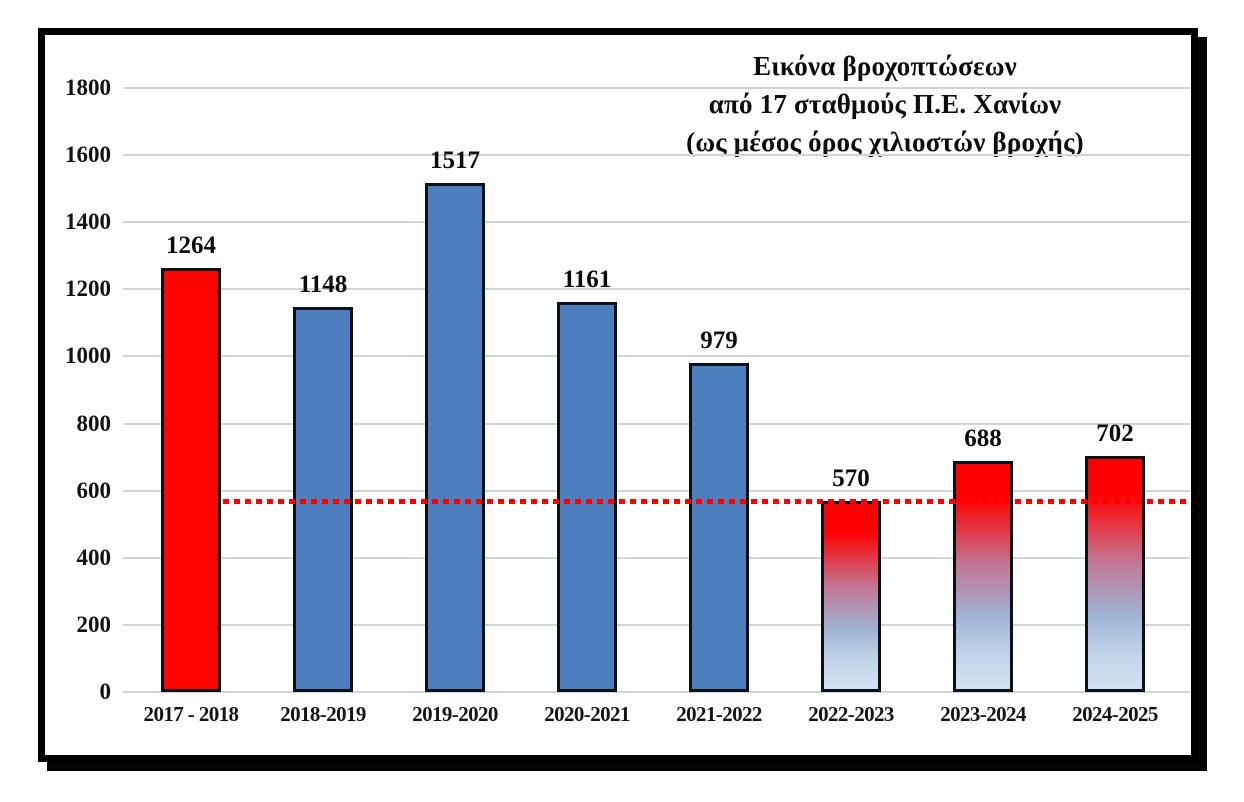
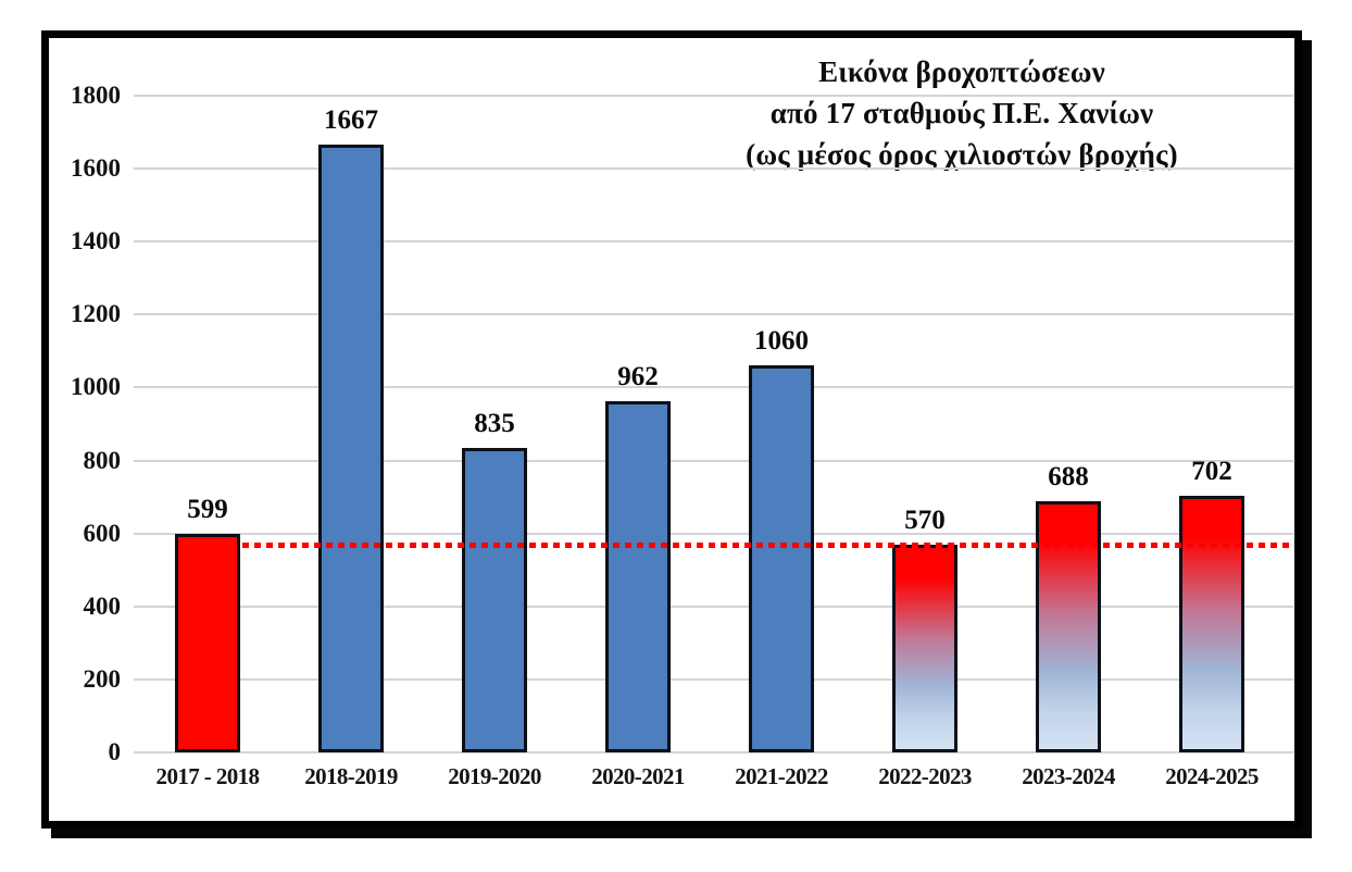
2017 - 2018: 1264 -> 599
2018-2019: 1148 -> 1667
2019-2020: 1517 -> 835
2020-2021: 1161 -> 962
2021-2022: 979 -> 1060
